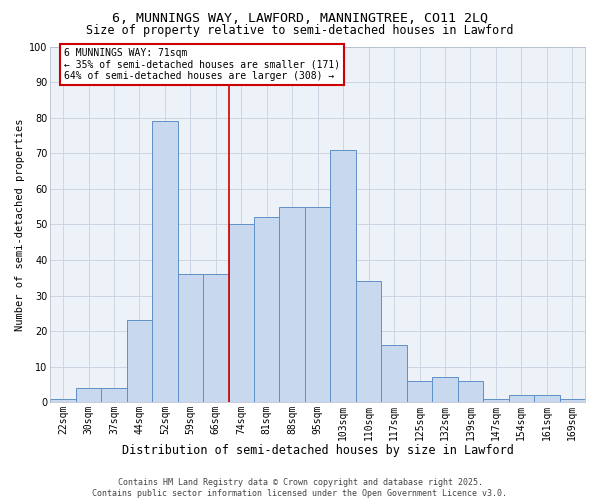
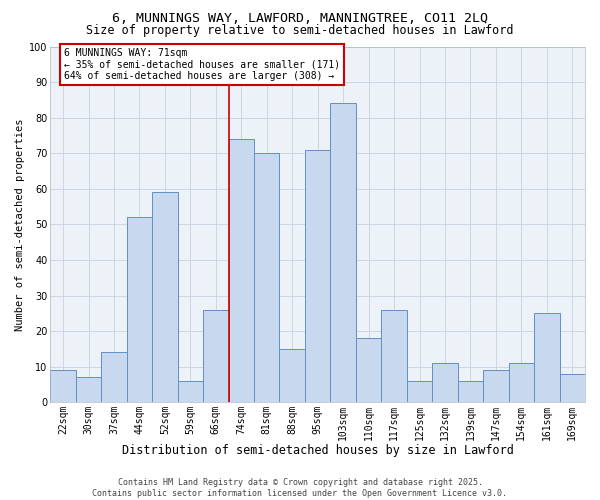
22sqm: 1 -> 9
30sqm: 4 -> 7
37sqm: 4 -> 14
44sqm: 23 -> 52
52sqm: 79 -> 59
59sqm: 36 -> 6
66sqm: 36 -> 26
74sqm: 50 -> 74
81sqm: 52 -> 70
88sqm: 55 -> 15
95sqm: 55 -> 71
103sqm: 71 -> 84
110sqm: 34 -> 18
117sqm: 16 -> 26
132sqm: 7 -> 11
147sqm: 1 -> 9
154sqm: 2 -> 11
161sqm: 2 -> 25
169sqm: 1 -> 8
